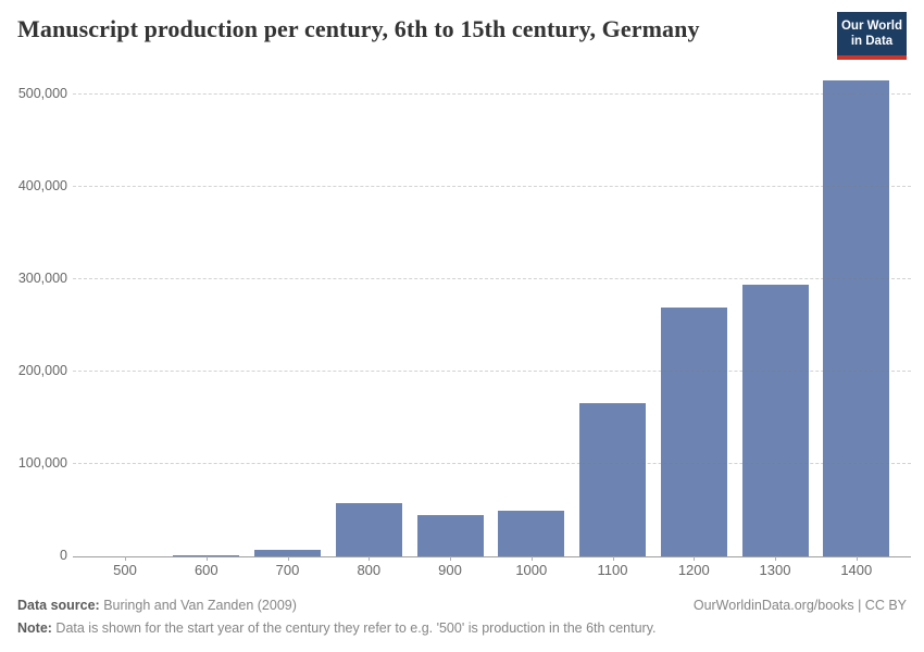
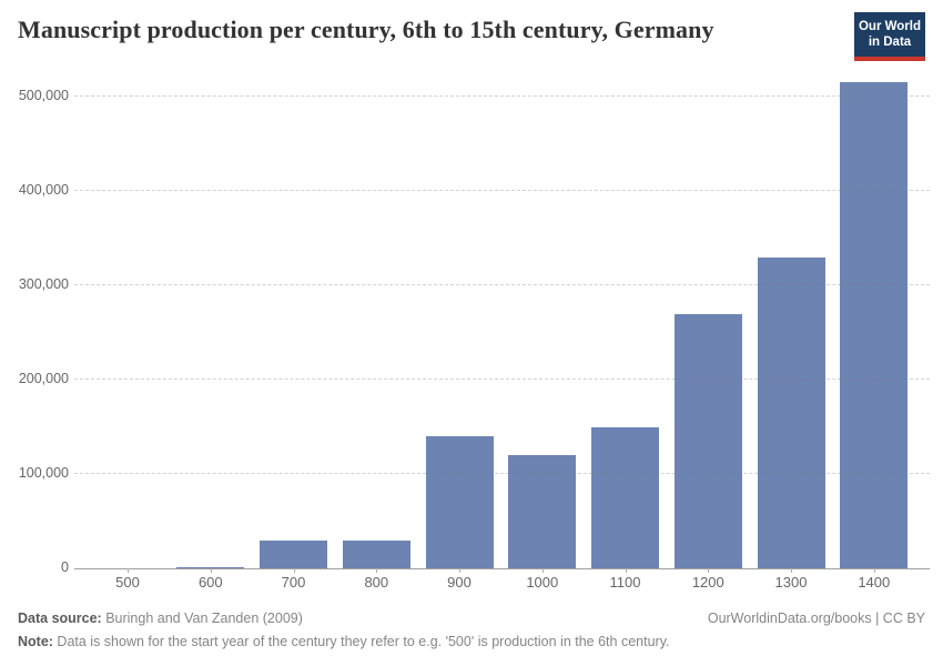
700: 10000 -> 30000
800: 60000 -> 30000
900: 40000 -> 140000
1000: 50000 -> 120000
1100: 170000 -> 150000
1300: 290000 -> 330000
